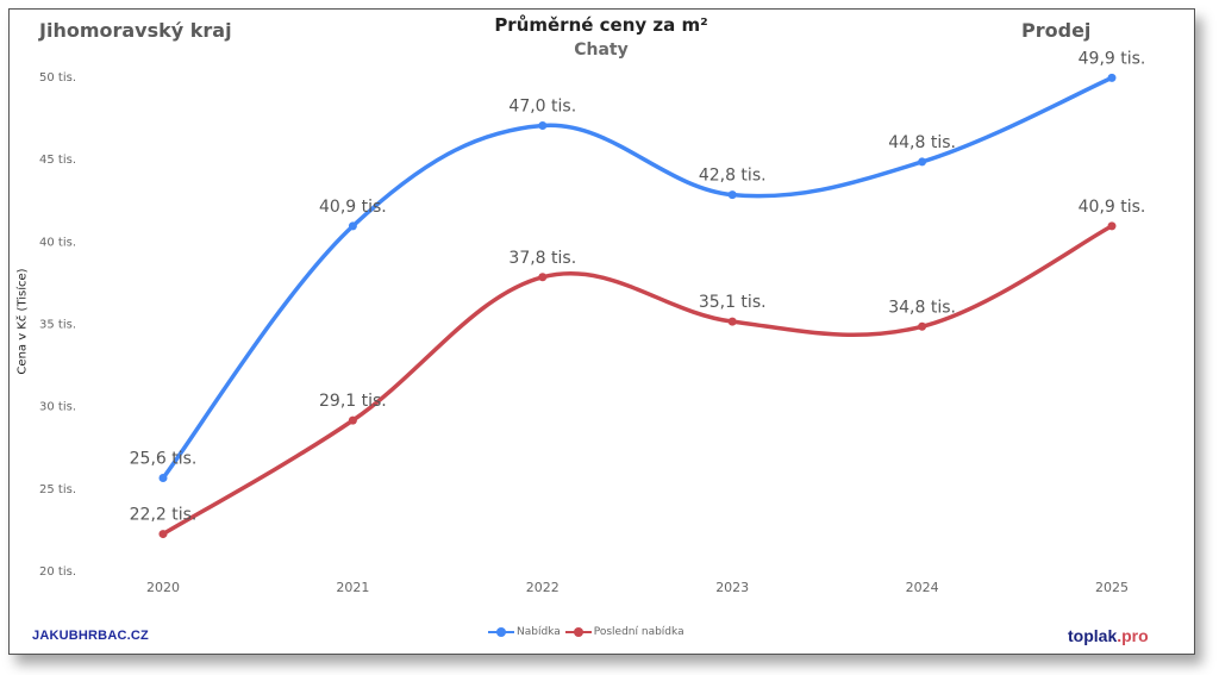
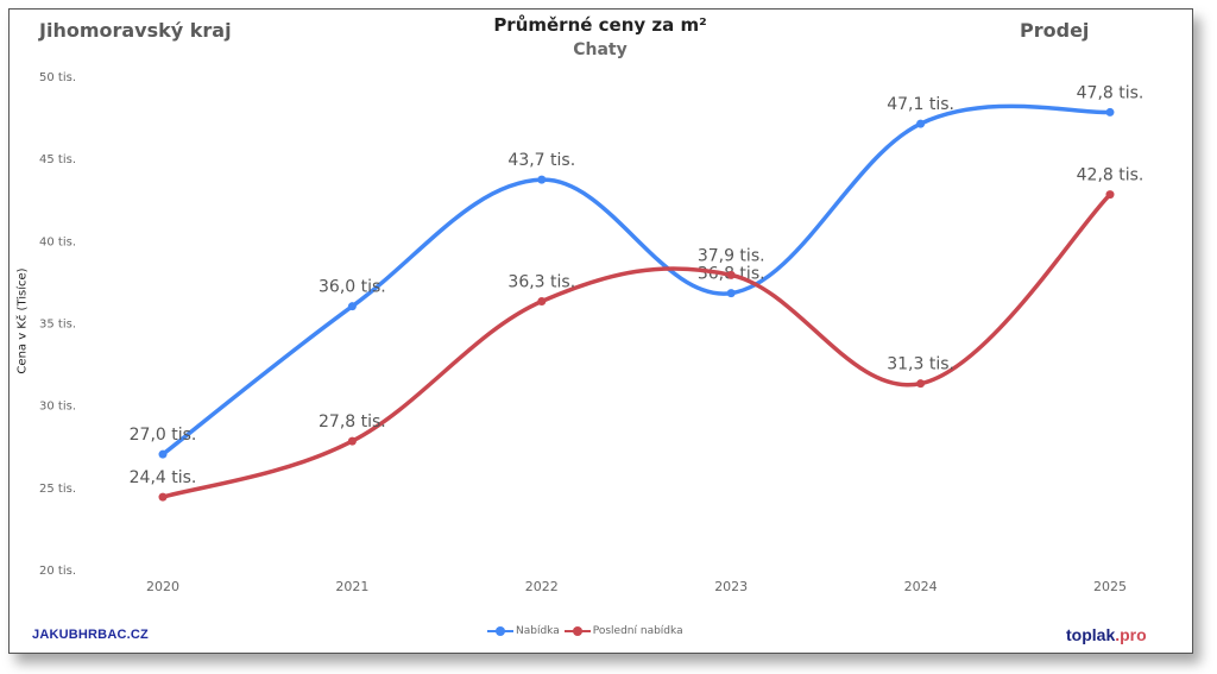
Nabídka/2020: 25,6 -> 27,0
Poslední nabídka/2020: 22,2 -> 24,4
Nabídka/2021: 40,9 -> 36,0
Poslední nabídka/2021: 29,1 -> 27,8
Nabídka/2022: 47,0 -> 43,7
Poslední nabídka/2022: 37,8 -> 36,3
Nabídka/2023: 42,8 -> 36,8
Poslední nabídka/2023: 35,1 -> 37,9
Nabídka/2024: 44,8 -> 47,1
Poslední nabídka/2024: 34,8 -> 31,3
Nabídka/2025: 49,9 -> 47,8
Poslední nabídka/2025: 40,9 -> 42,8
